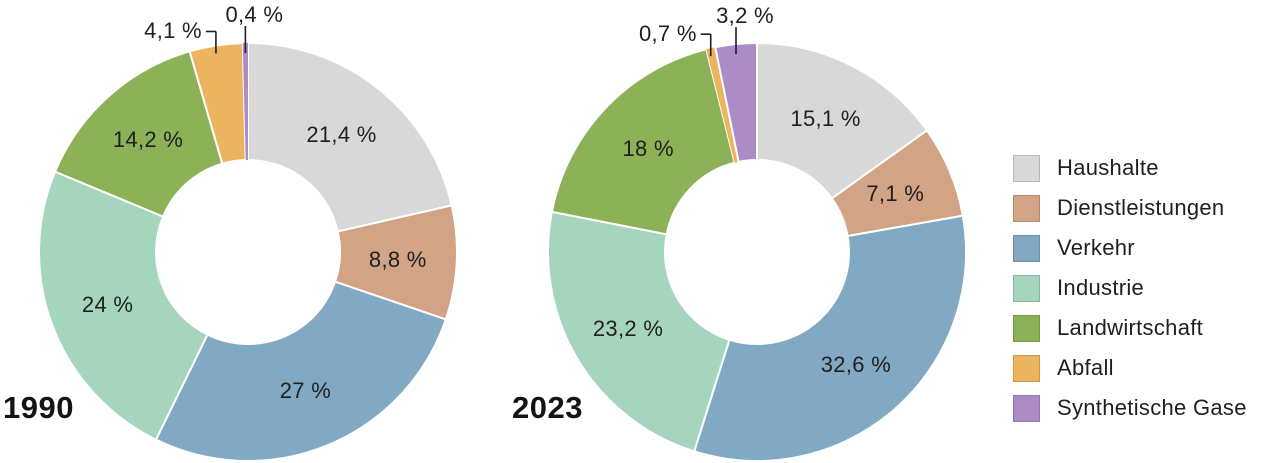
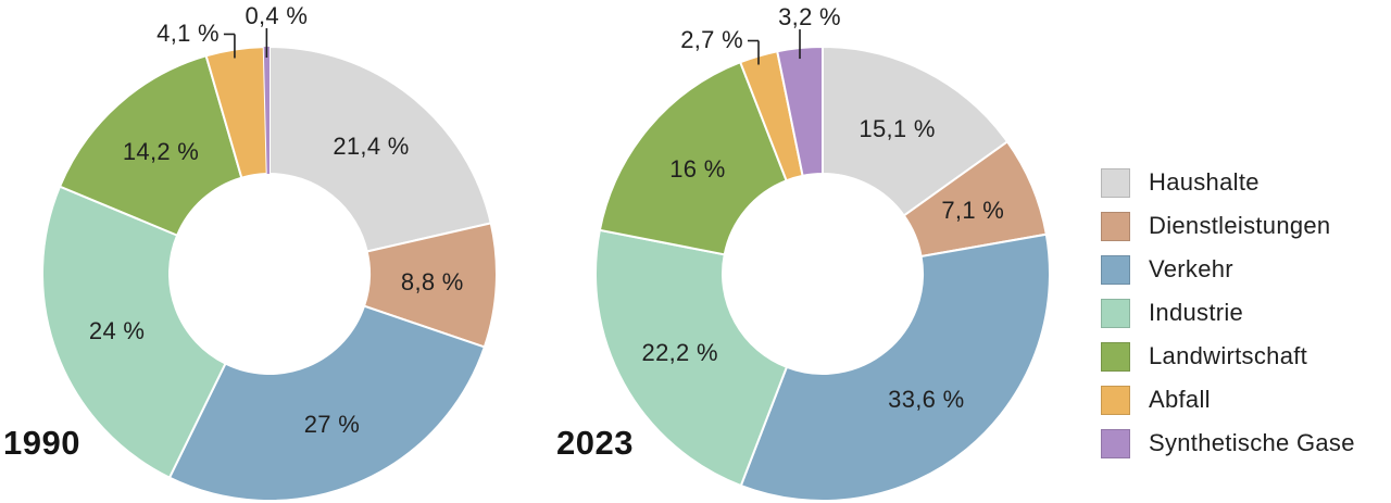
2023/Verkehr: 32,6 -> 33,6
2023/Industrie: 23,2 -> 22,2
2023/Landwirtschaft: 18 -> 16
2023/Abfall: 0,7 -> 2,7
